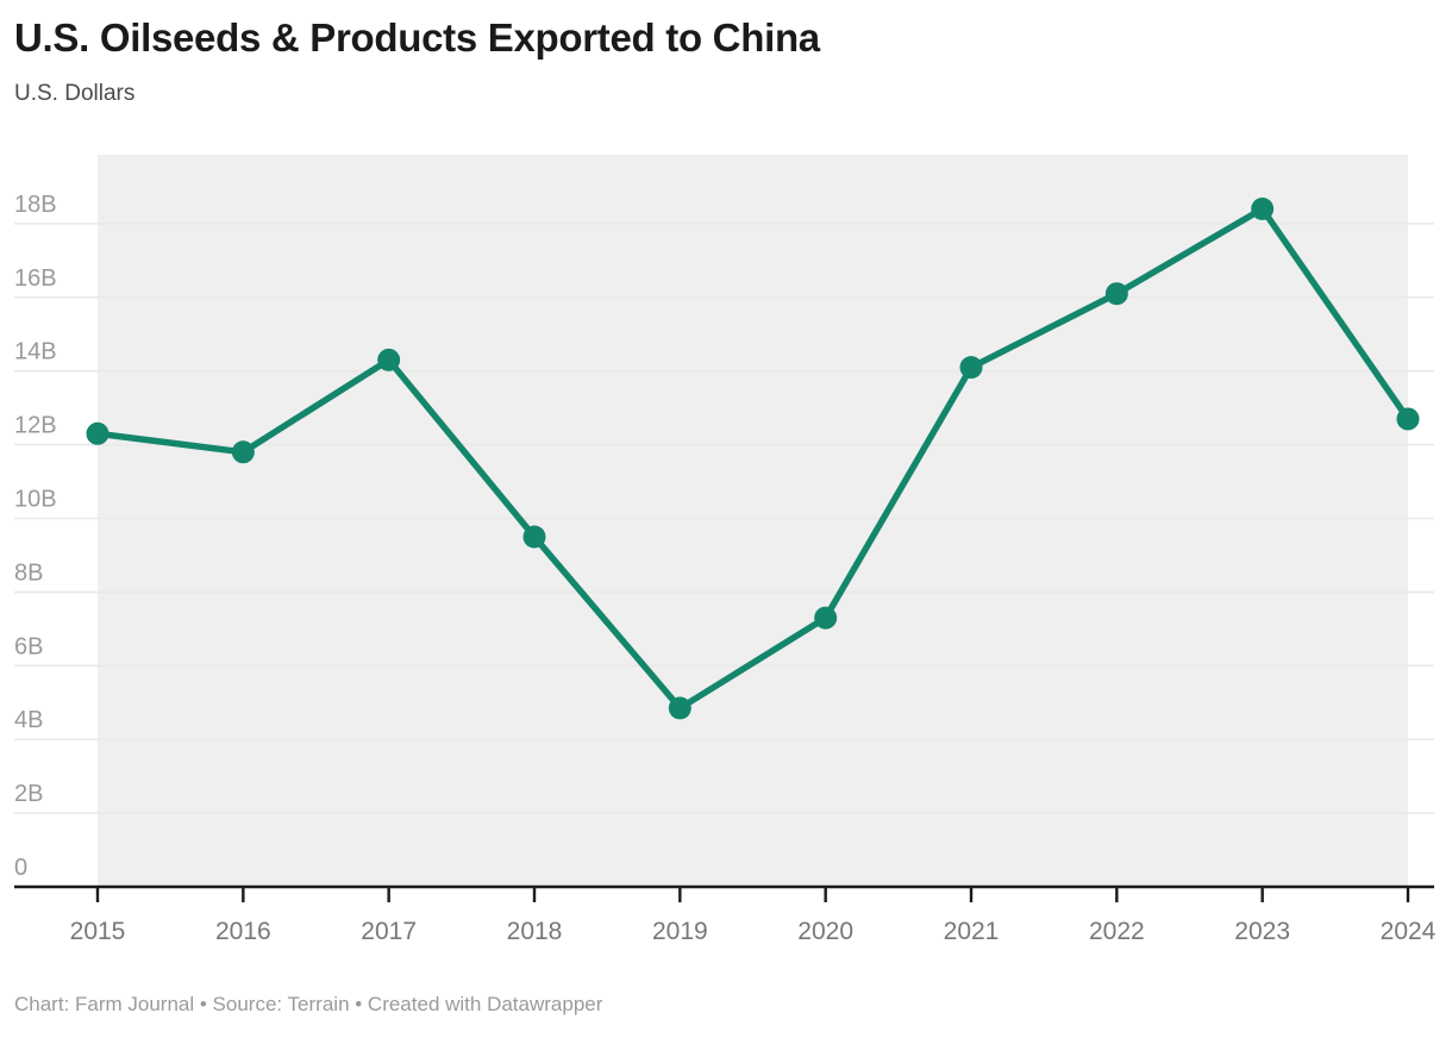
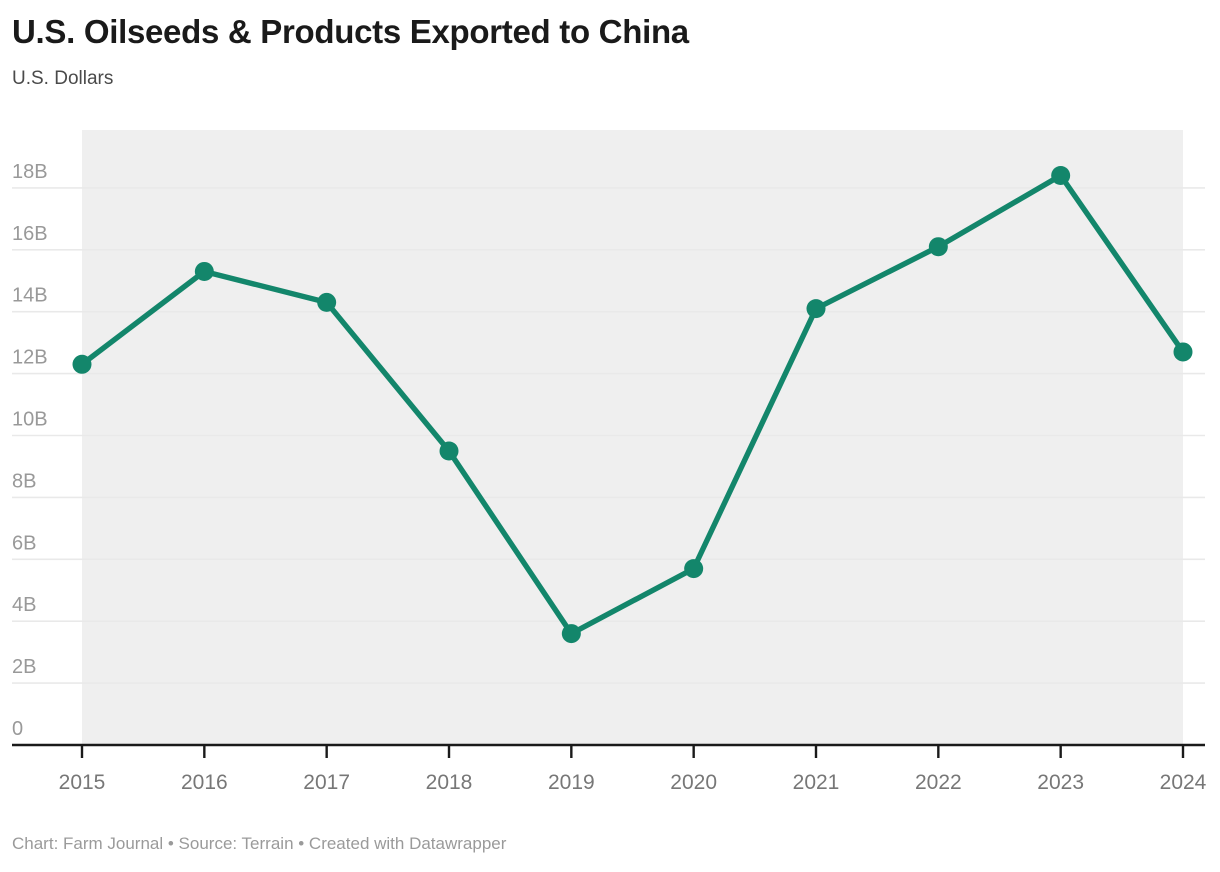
2016: 11.8B -> 15.3B
2019: 4.8B -> 3.6B
2020: 7.3B -> 5.7B
